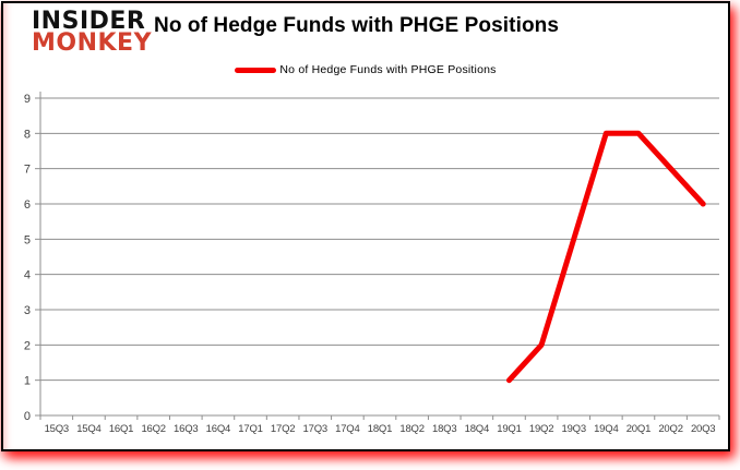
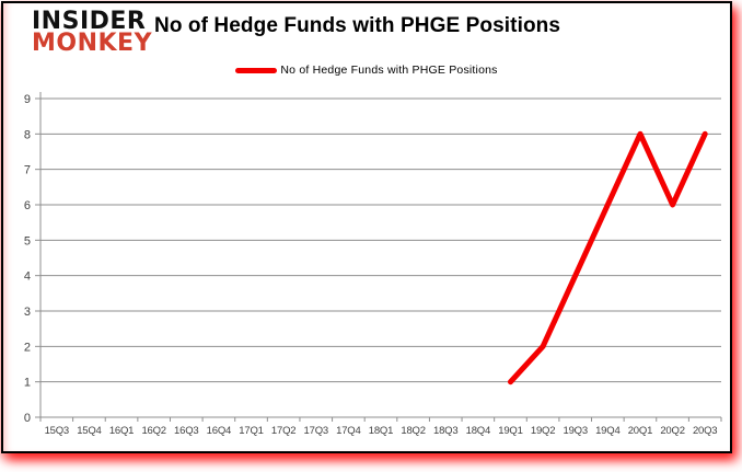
19Q3: 5 -> 4
19Q4: 8 -> 6
20Q2: 7 -> 6
20Q3: 6 -> 8
